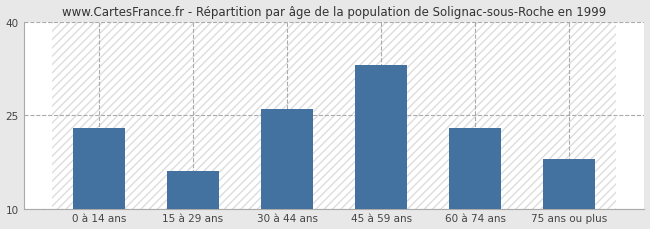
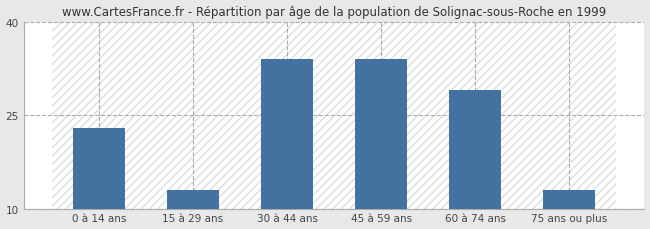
15 à 29 ans: 16 -> 13
30 à 44 ans: 26 -> 34
45 à 59 ans: 33 -> 34
60 à 74 ans: 23 -> 29
75 ans ou plus: 18 -> 13
